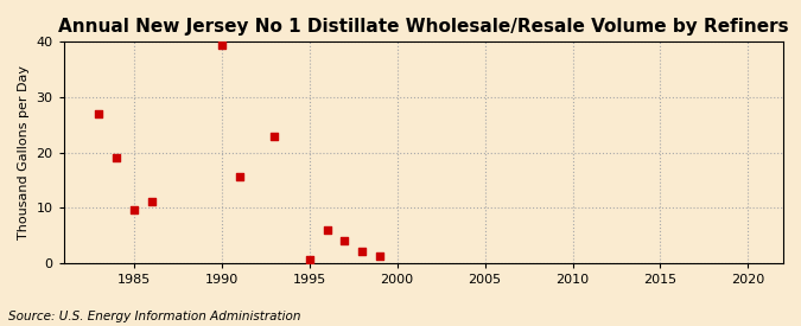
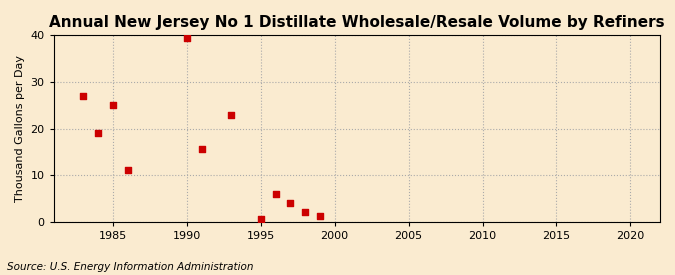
1985: 9.5 -> 25.0
